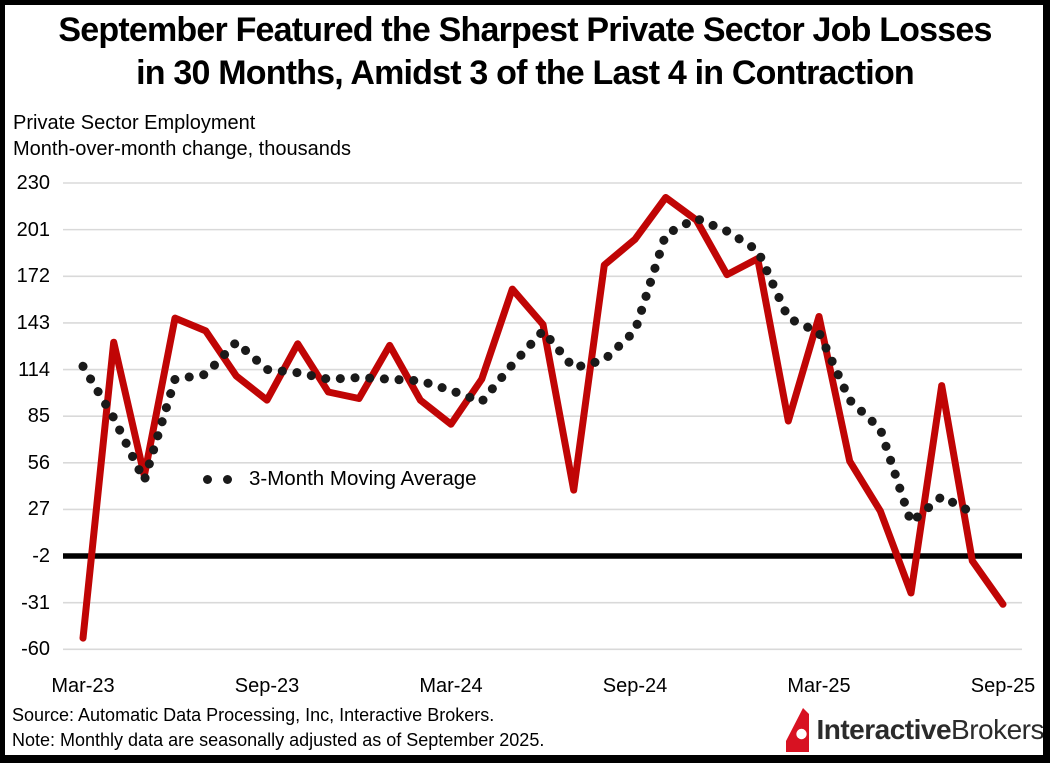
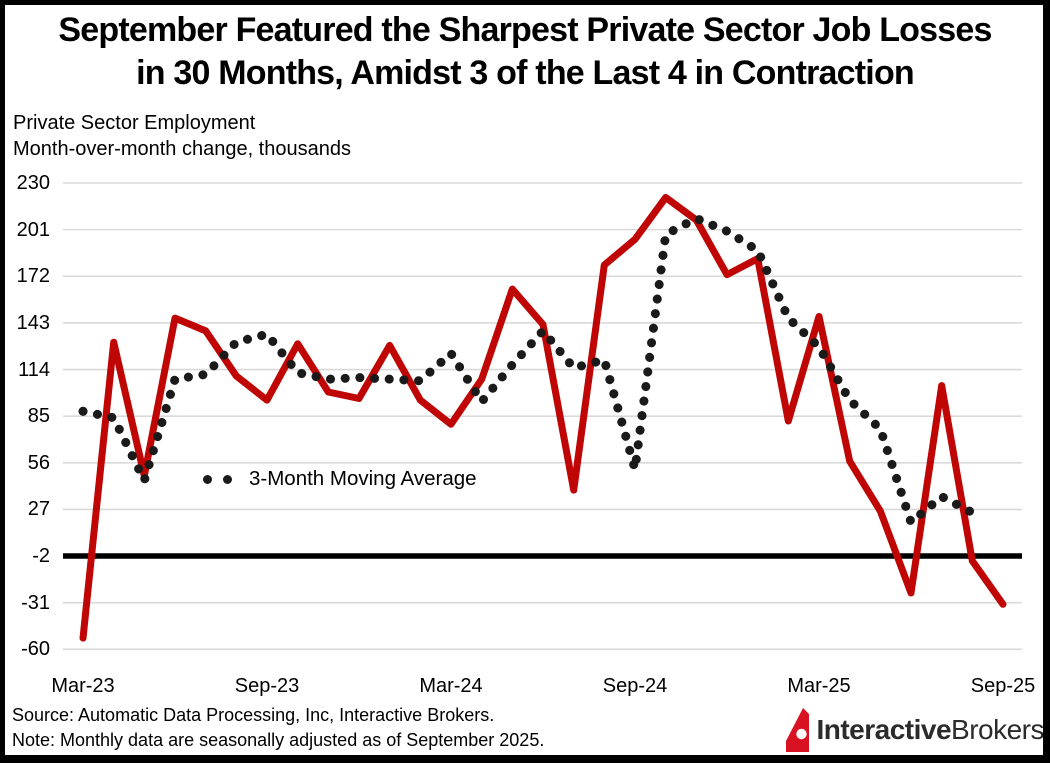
3-Month Moving Average/Mar-23: 116 -> 88
3-Month Moving Average/Sep-23: 114 -> 136
3-Month Moving Average/Mar-24: 101 -> 124
3-Month Moving Average/Sep-24: 138 -> 52
3-Month Moving Average/Mar-25: 137 -> 128
